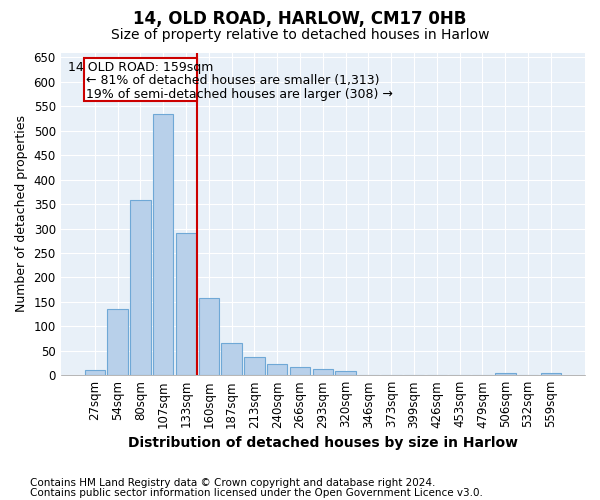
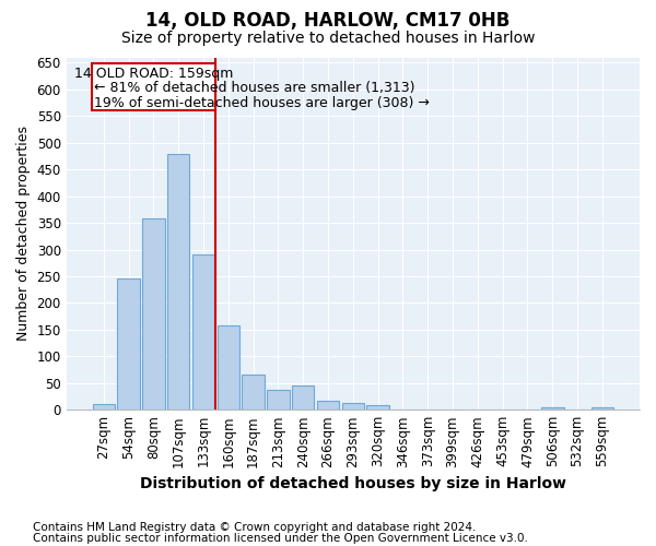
54sqm: 135 -> 245
107sqm: 535 -> 480
240sqm: 22 -> 45
